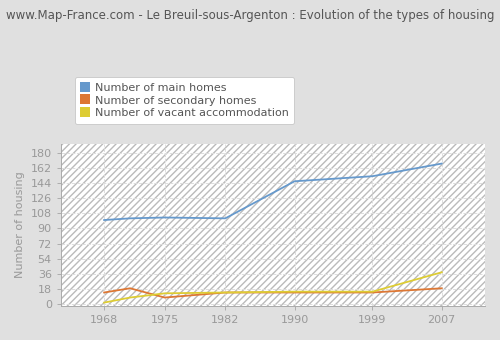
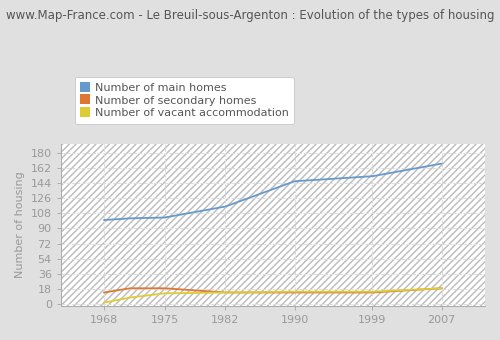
Number of secondary homes/1975: 8 -> 19
Number of main homes/1982: 102 -> 116
Number of vacant accommodation/2007: 38 -> 19
